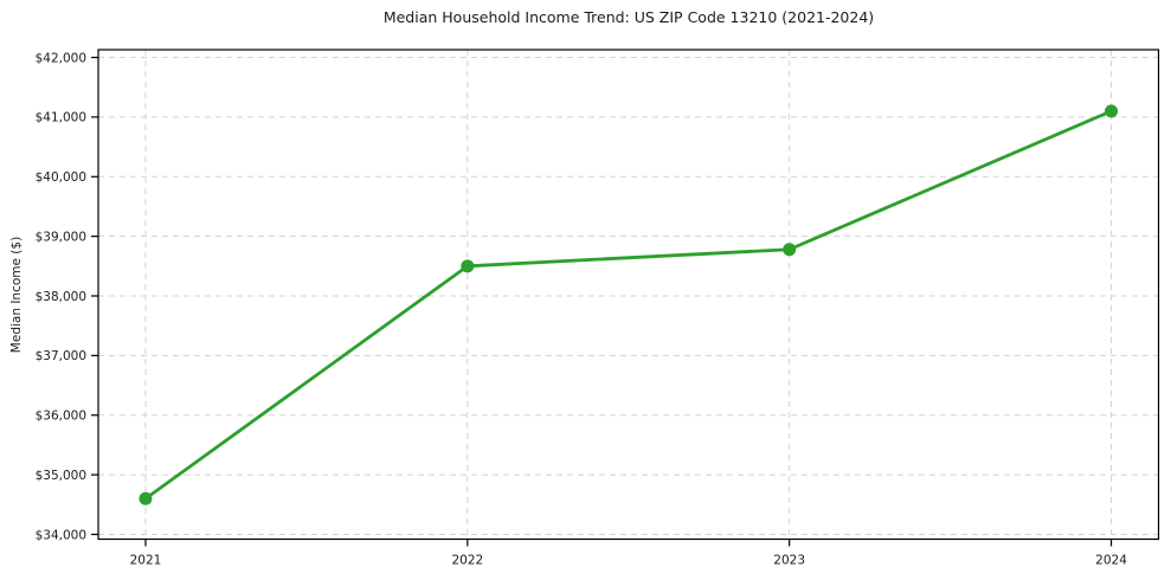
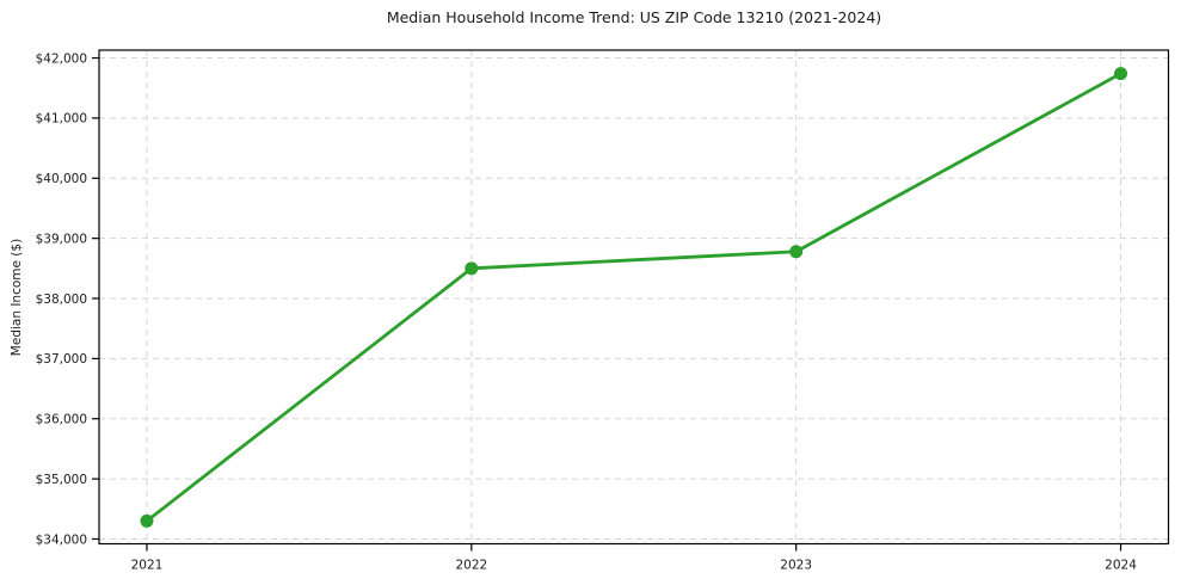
2021: $34600 -> $34300
2024: $41100 -> $41700
